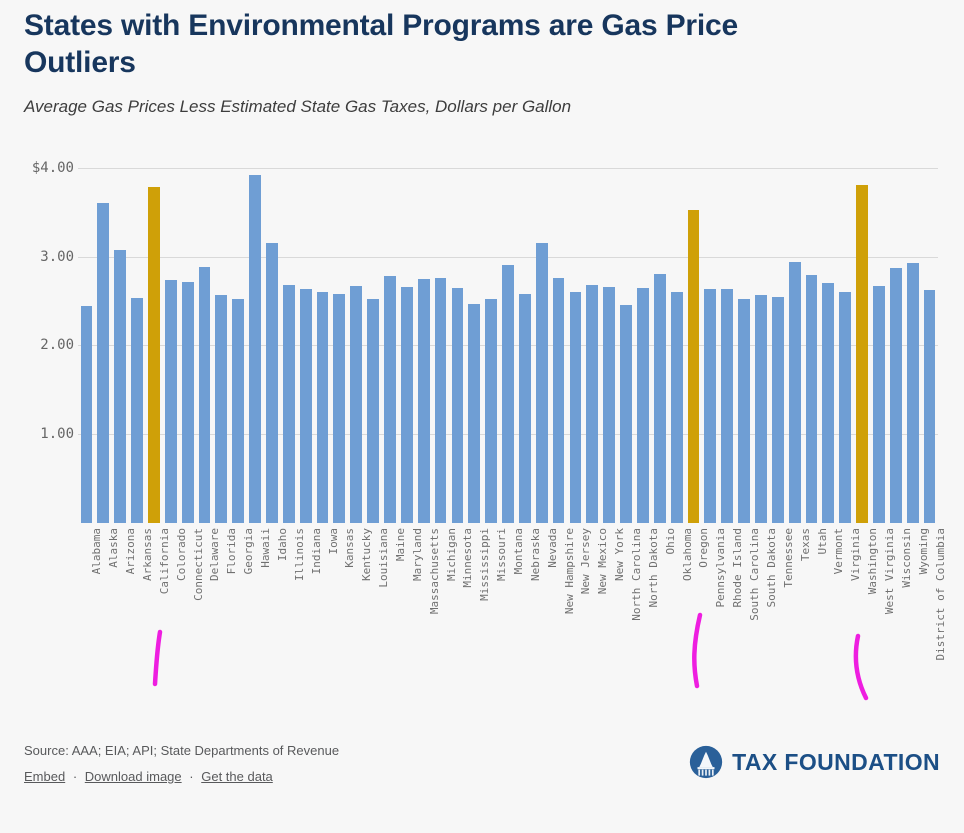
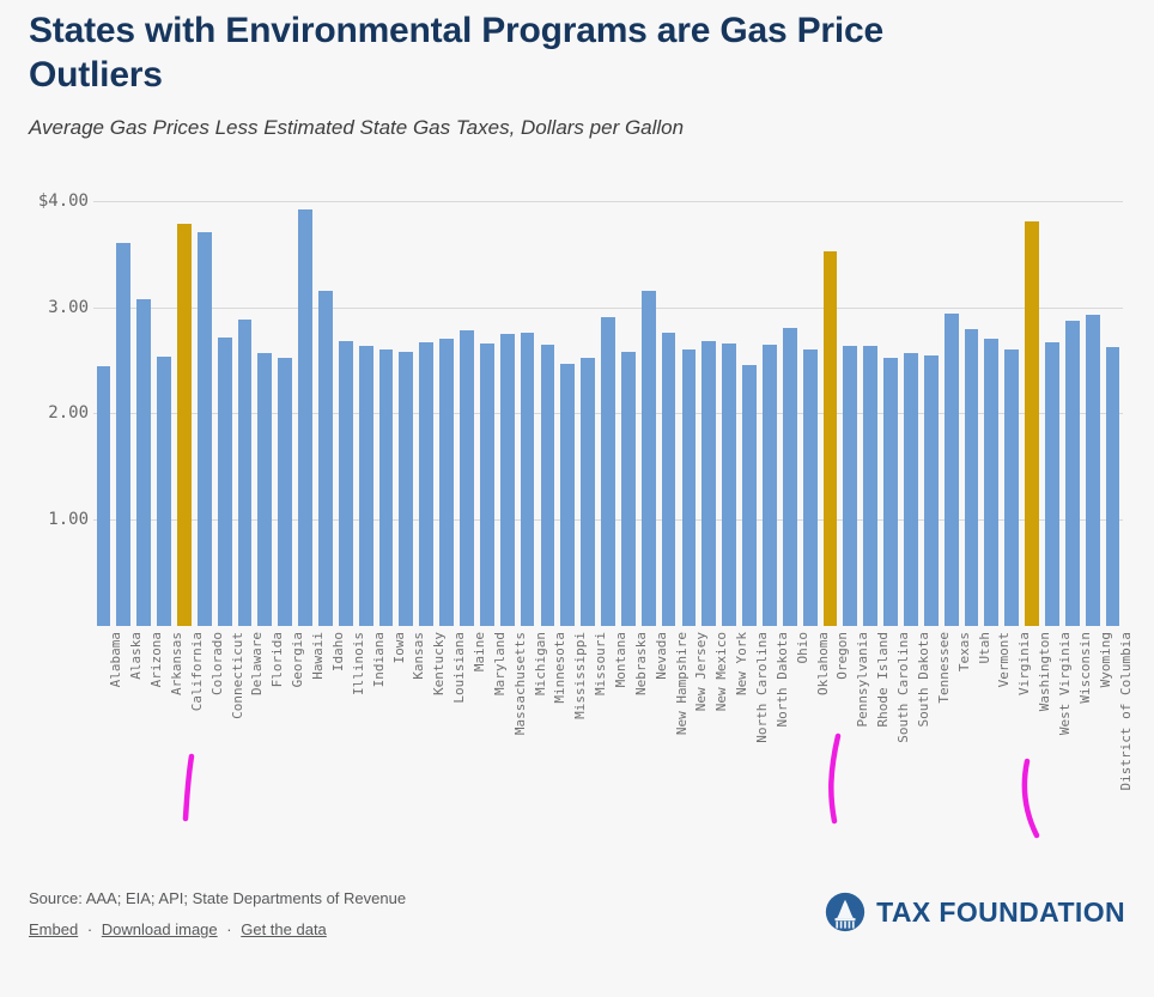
Colorado: $2.7 -> $3.7
Louisiana: $2.5 -> $2.7
